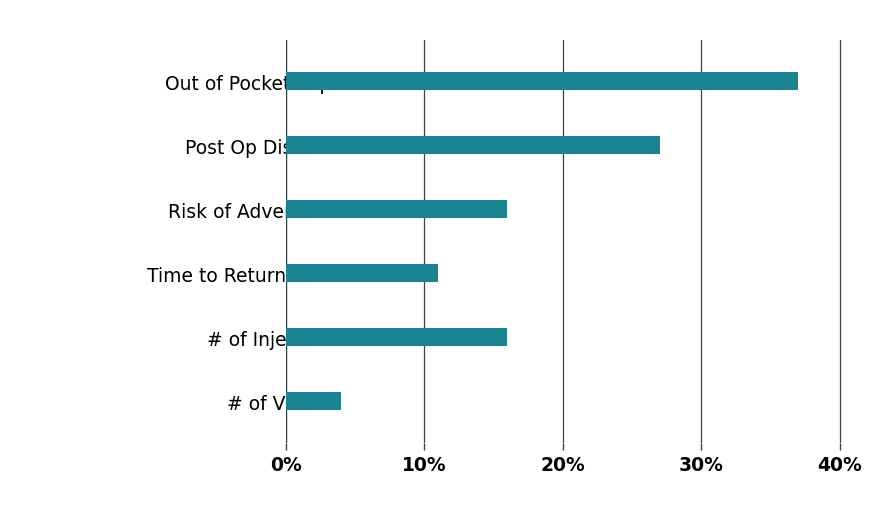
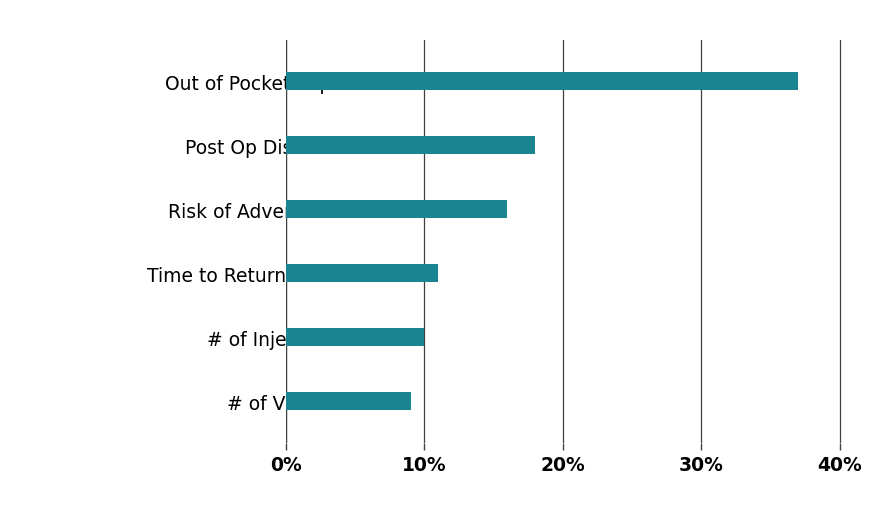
Post Op Discomfort: 27% -> 18%
# of Injections: 16% -> 10%
# of Visits: 4% -> 9%
